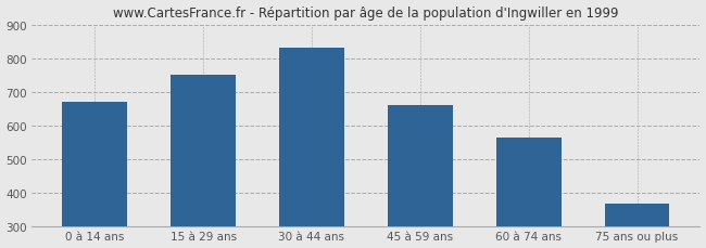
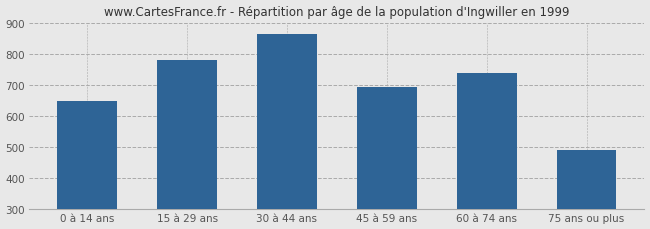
0 à 14 ans: 670 -> 650
15 à 29 ans: 750 -> 780
30 à 44 ans: 832 -> 865
45 à 59 ans: 663 -> 695
60 à 74 ans: 566 -> 740
75 ans ou plus: 370 -> 490
